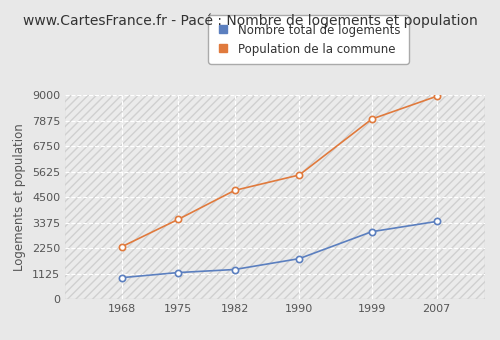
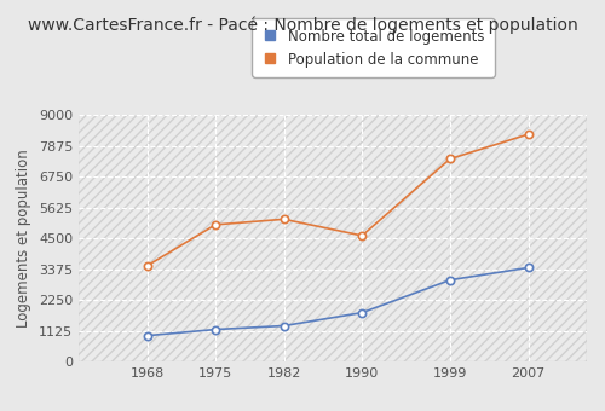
Population de la commune/1968: 2310 -> 3500
Population de la commune/1975: 3520 -> 5000
Population de la commune/1982: 4800 -> 5200
Population de la commune/1990: 5480 -> 4600
Population de la commune/1999: 7950 -> 7400
Population de la commune/2007: 8950 -> 8300
